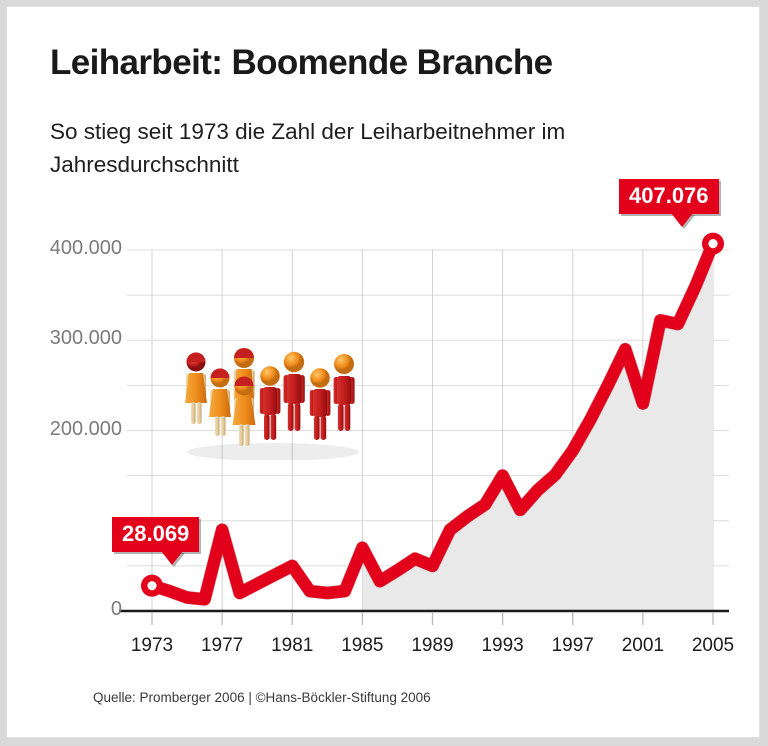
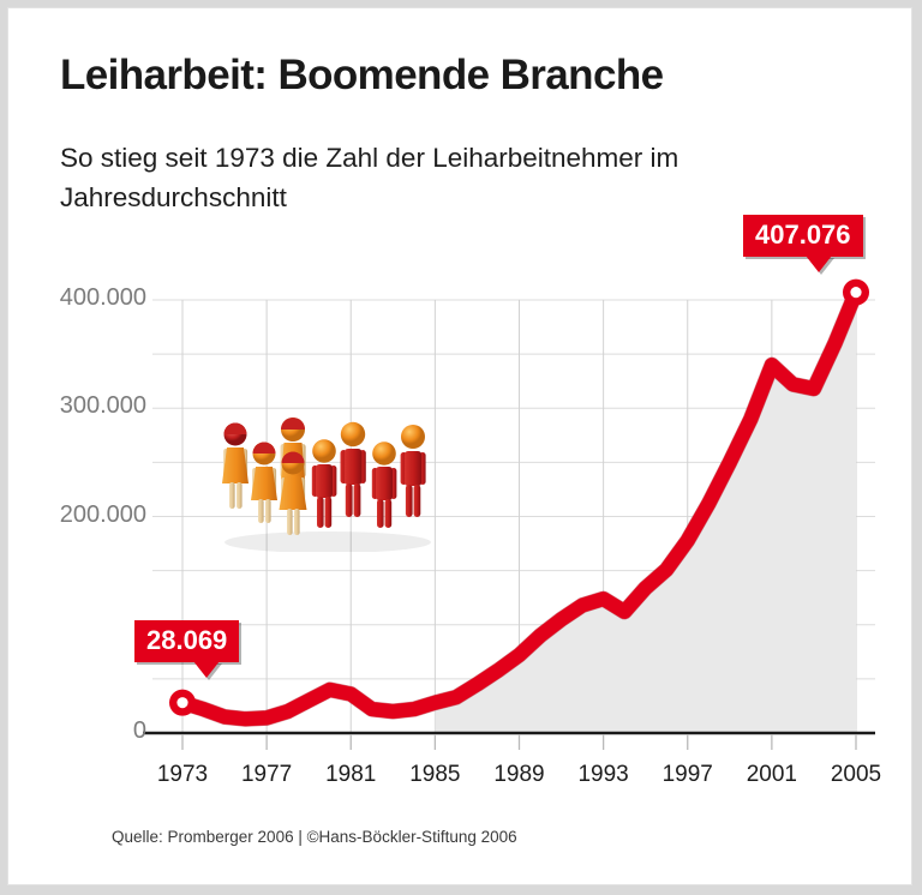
1977: 90000 -> 10000
1981: 50000 -> 40000
1985: 70000 -> 30000
1989: 50000 -> 70000
1993: 150000 -> 120000
2001: 230000 -> 340000
